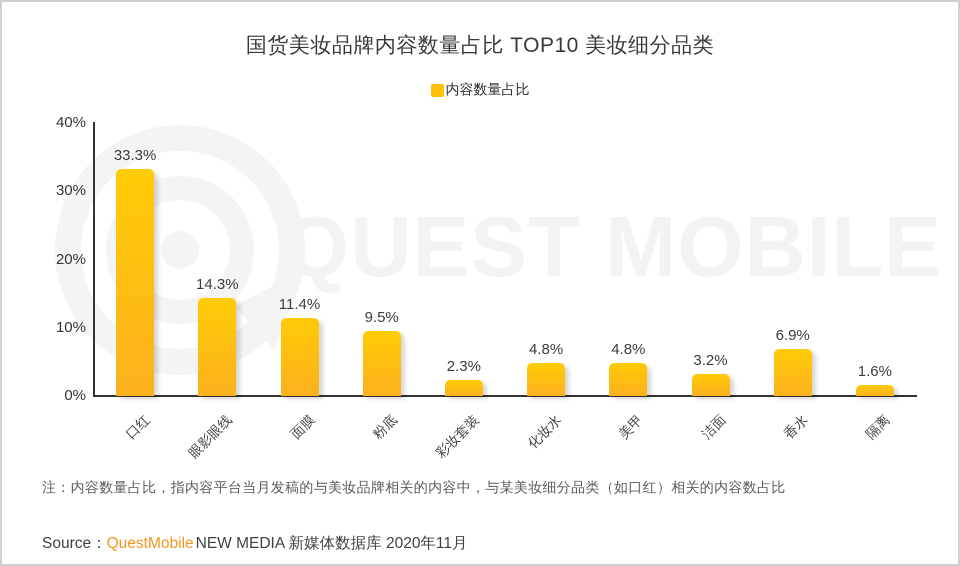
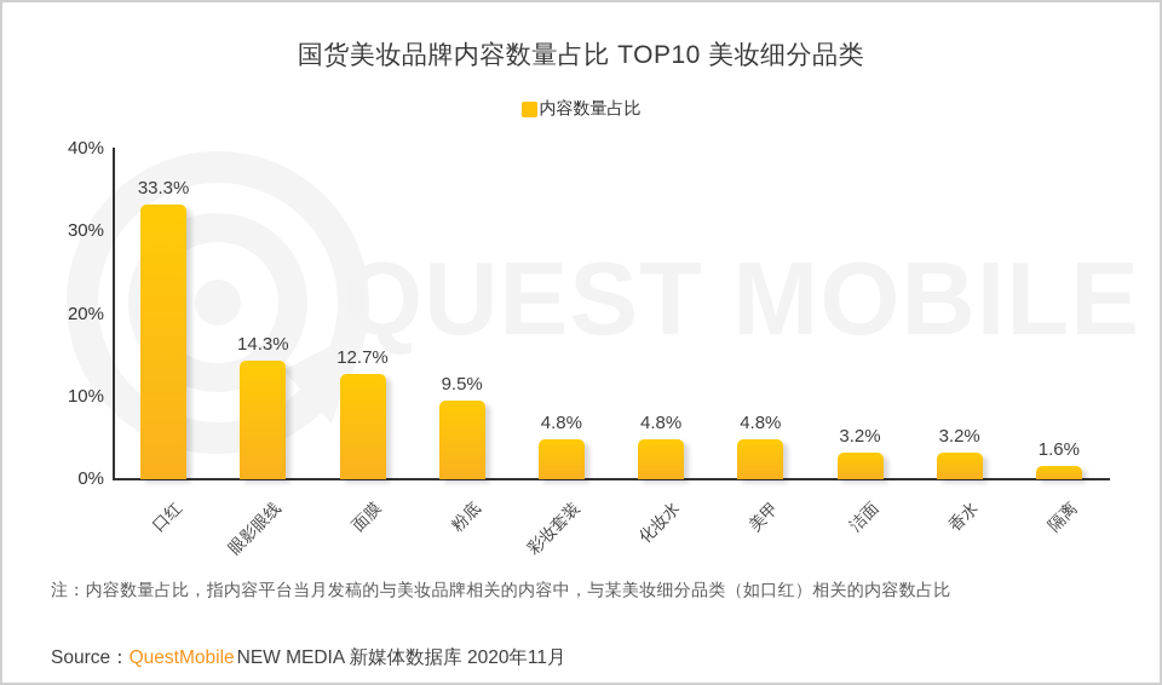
面膜: 11.4% -> 12.7%
彩妆套装: 2.3% -> 4.8%
香水: 6.9% -> 3.2%
